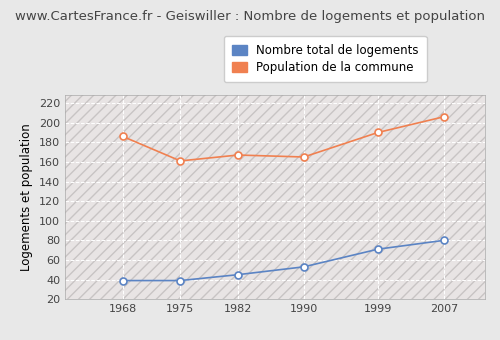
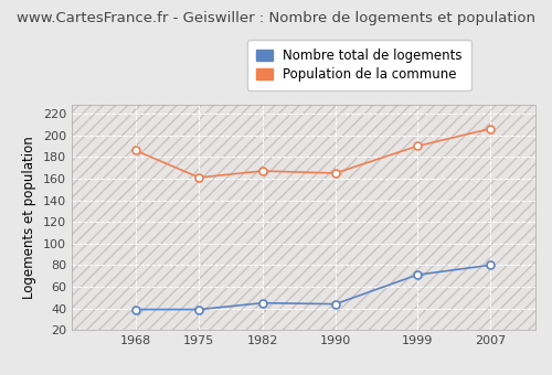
Nombre total de logements/1990: 53 -> 44
